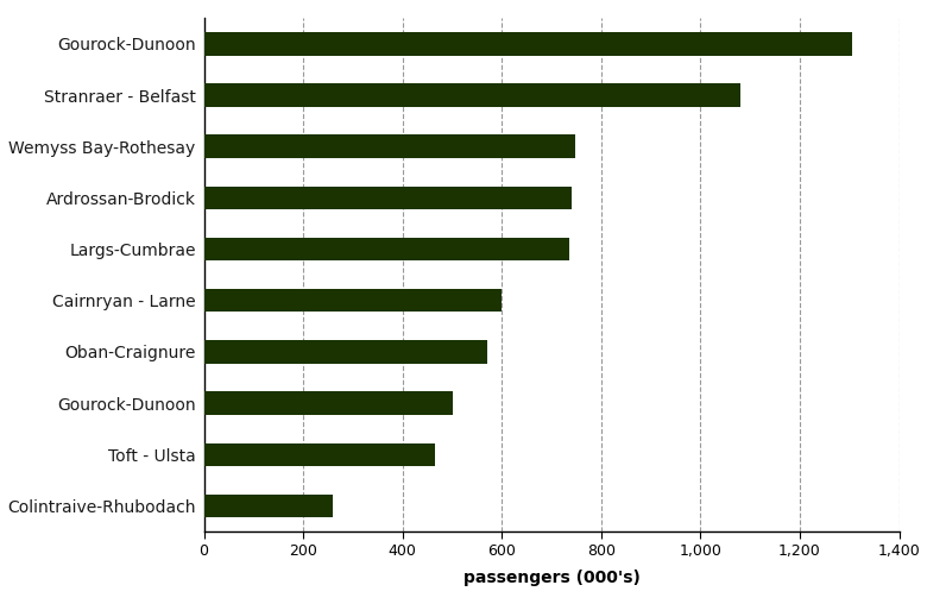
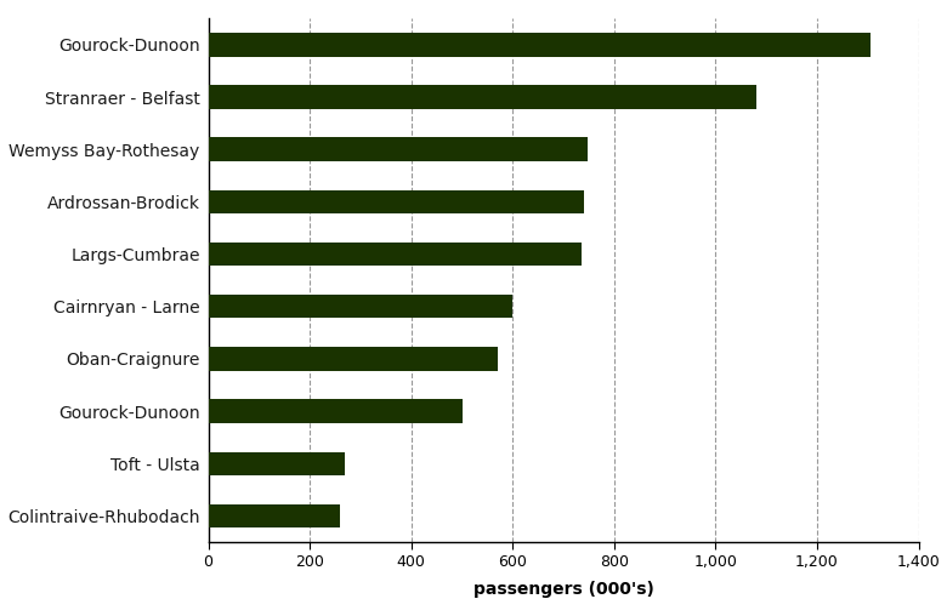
Toft - Ulsta: 465 -> 270
